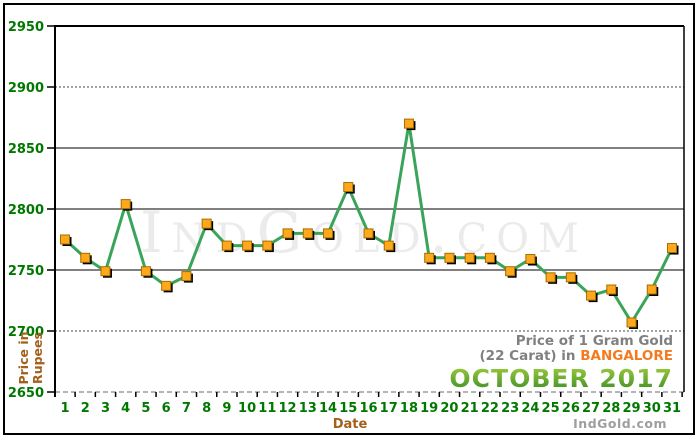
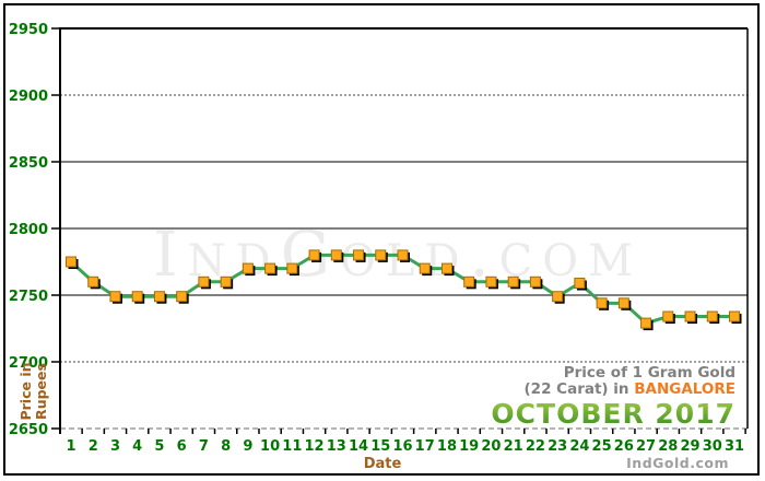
4: 2804 -> 2749
6: 2737 -> 2749
7: 2745 -> 2760
8: 2788 -> 2760
15: 2818 -> 2780
18: 2870 -> 2770
29: 2707 -> 2734
31: 2768 -> 2734
